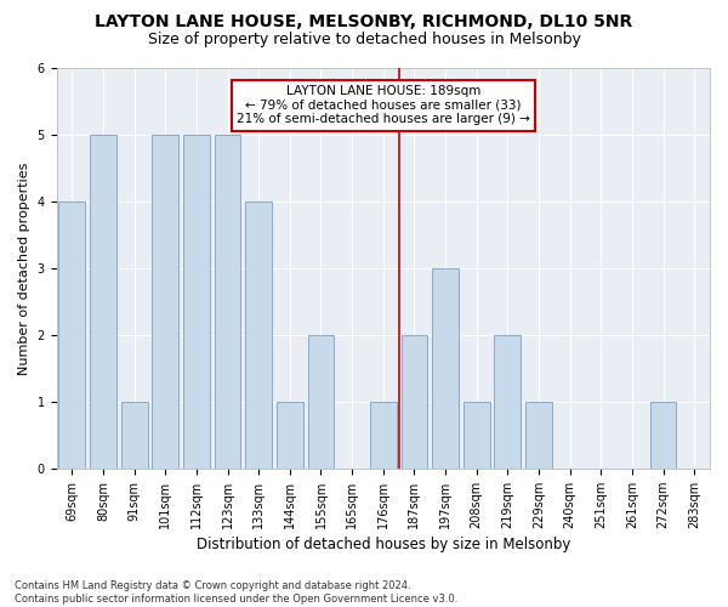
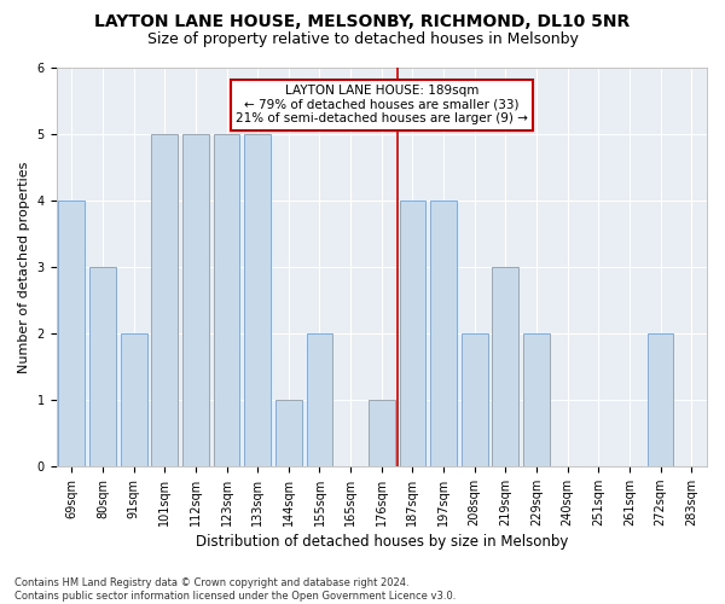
80sqm: 5 -> 3
91sqm: 1 -> 2
133sqm: 4 -> 5
187sqm: 2 -> 4
197sqm: 3 -> 4
208sqm: 1 -> 2
219sqm: 2 -> 3
229sqm: 1 -> 2
272sqm: 1 -> 2
